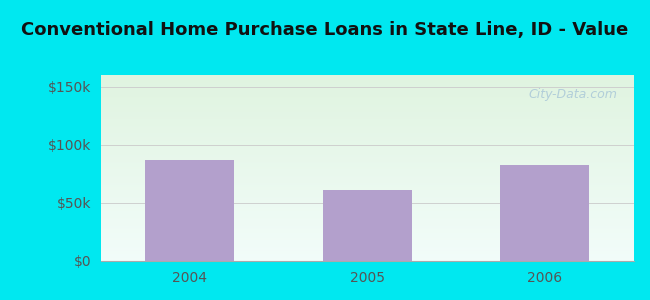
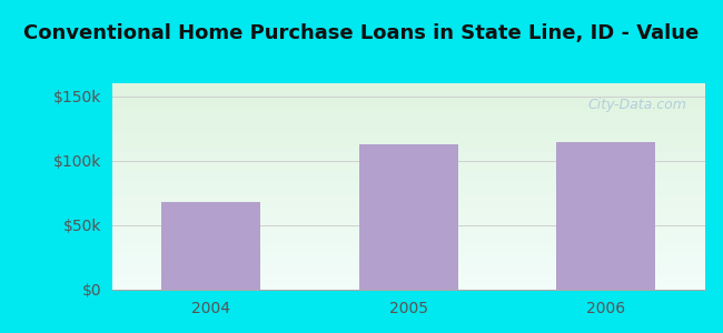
2004: $87k -> $68k
2005: $61k -> $113k
2006: $83k -> $114k
